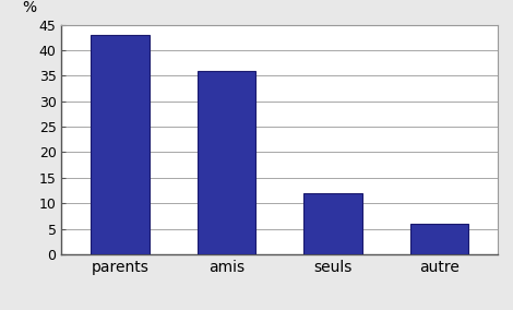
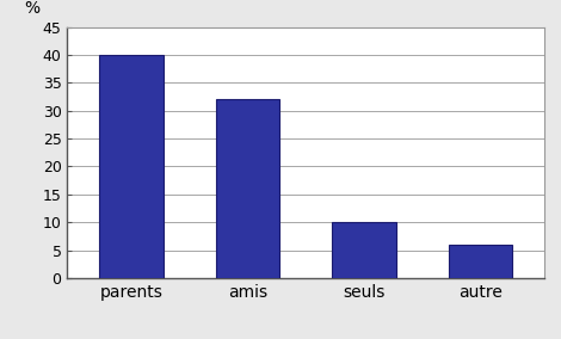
parents: 43 -> 40
amis: 36 -> 32
seuls: 12 -> 10
